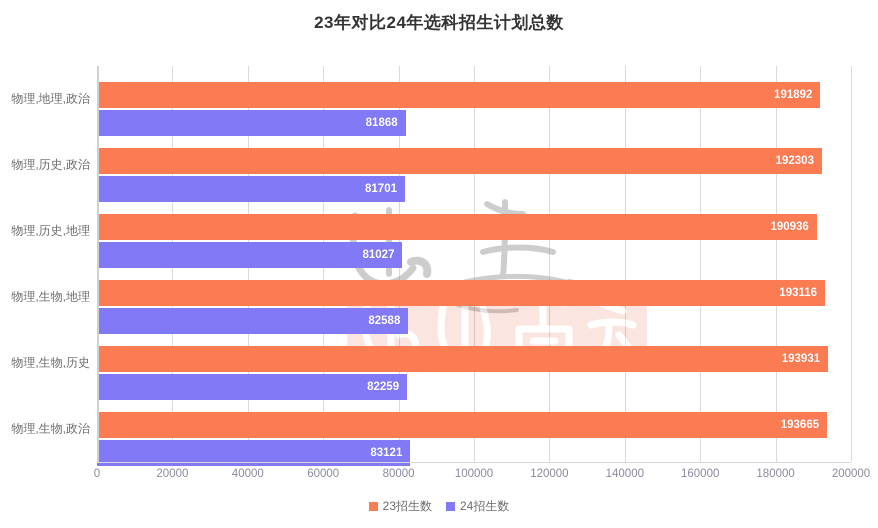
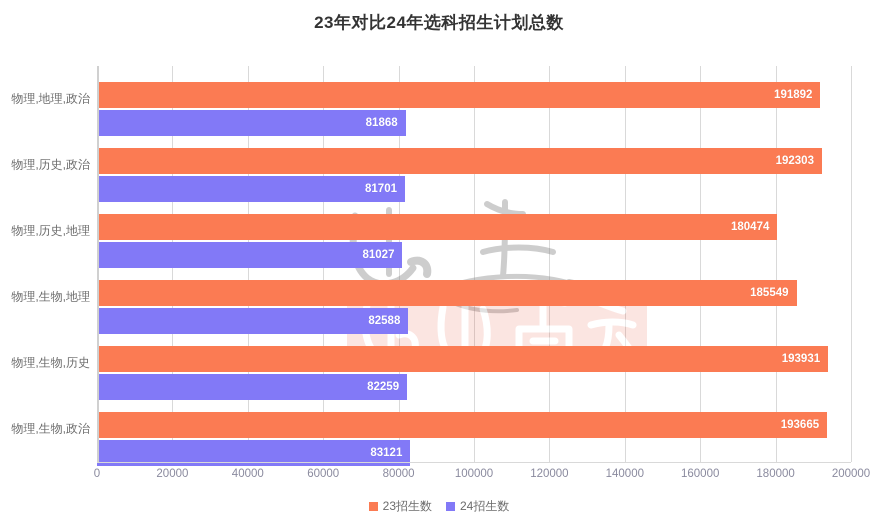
23招生数/物理,历史,地理: 190936 -> 180474
23招生数/物理,生物,地理: 193116 -> 185549
